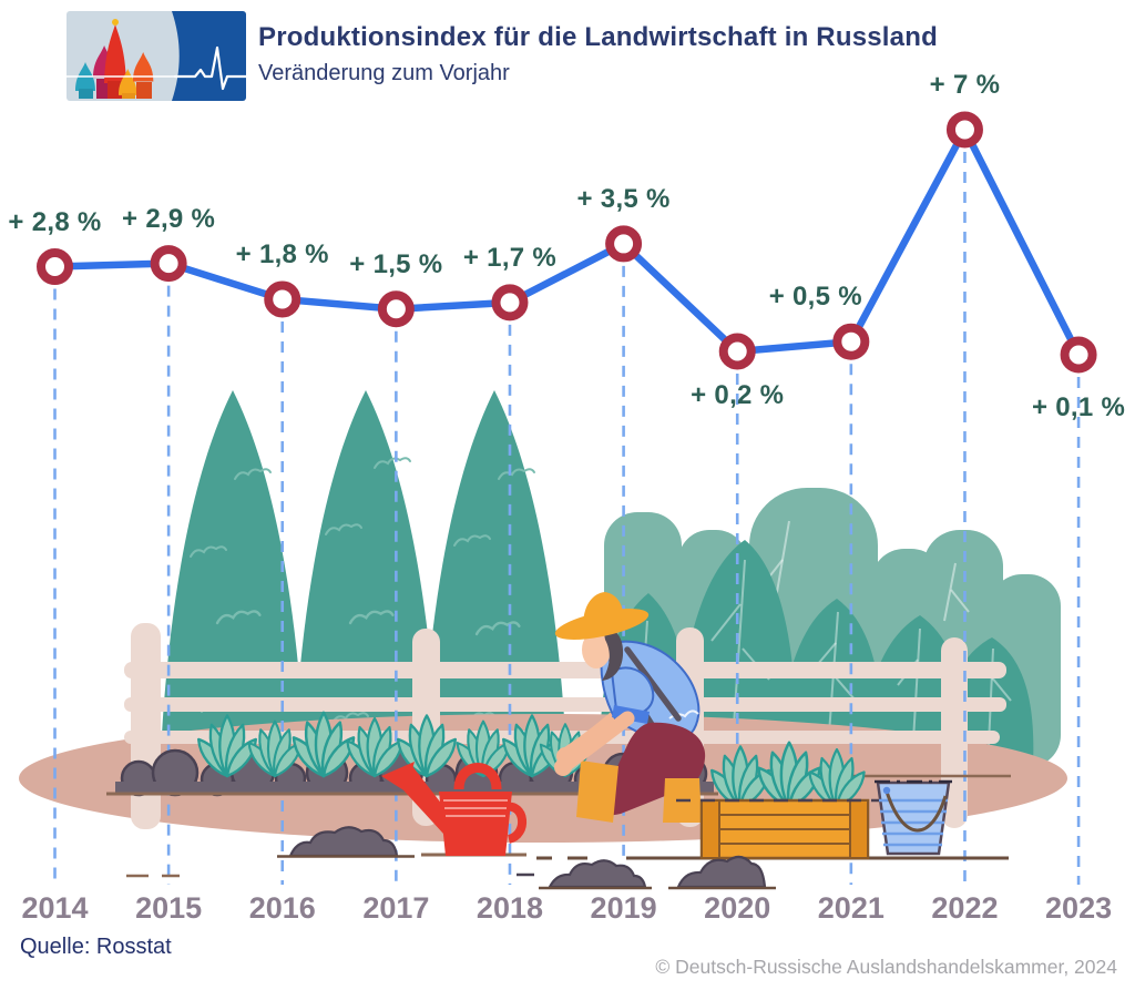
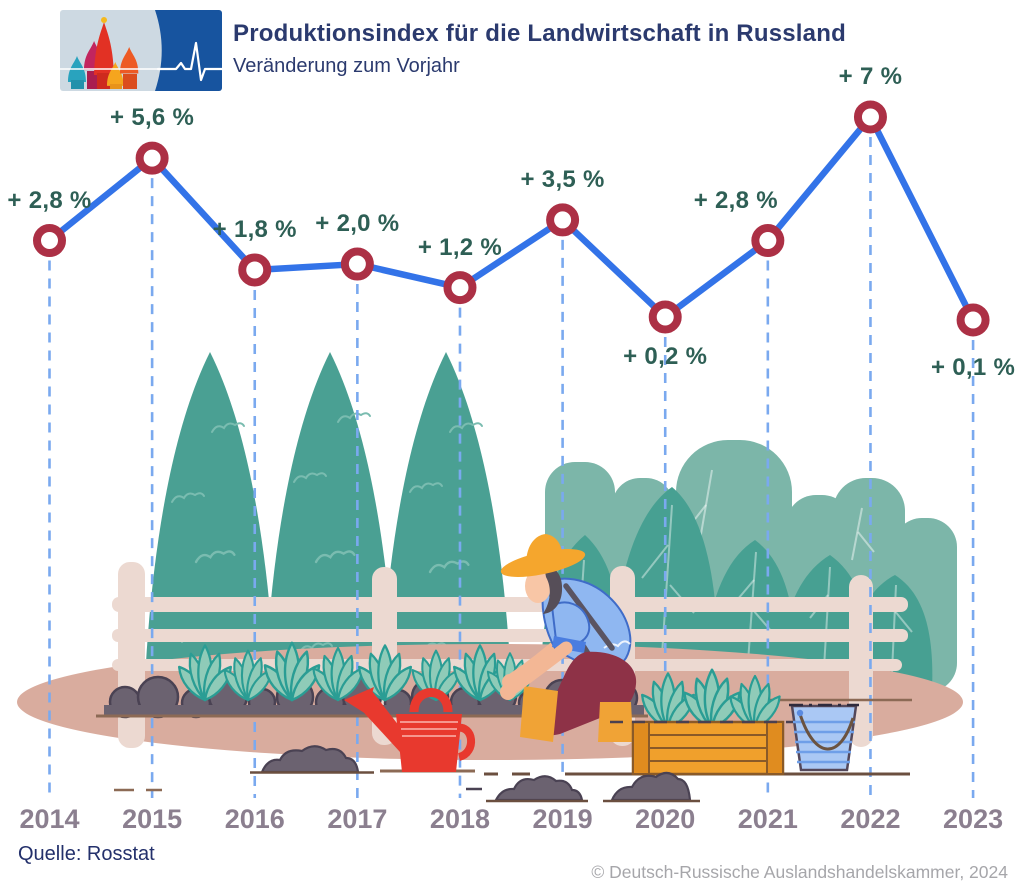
2015: 2,9 -> 5,6
2017: 1,5 -> 2,0
2018: 1,7 -> 1,2
2021: 0,5 -> 2,8
